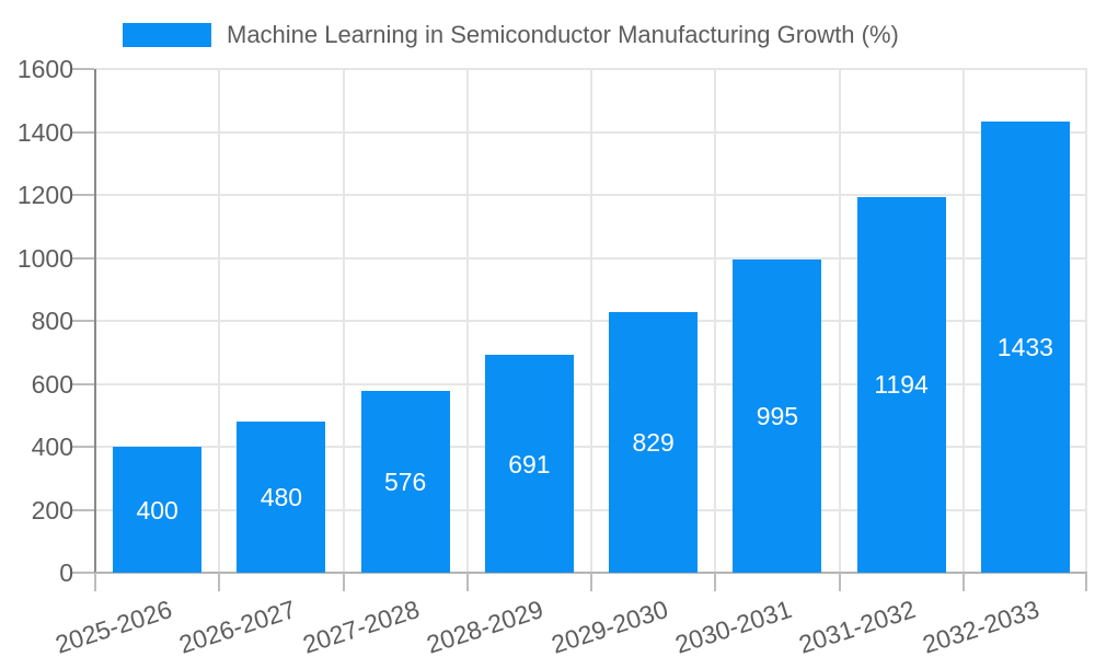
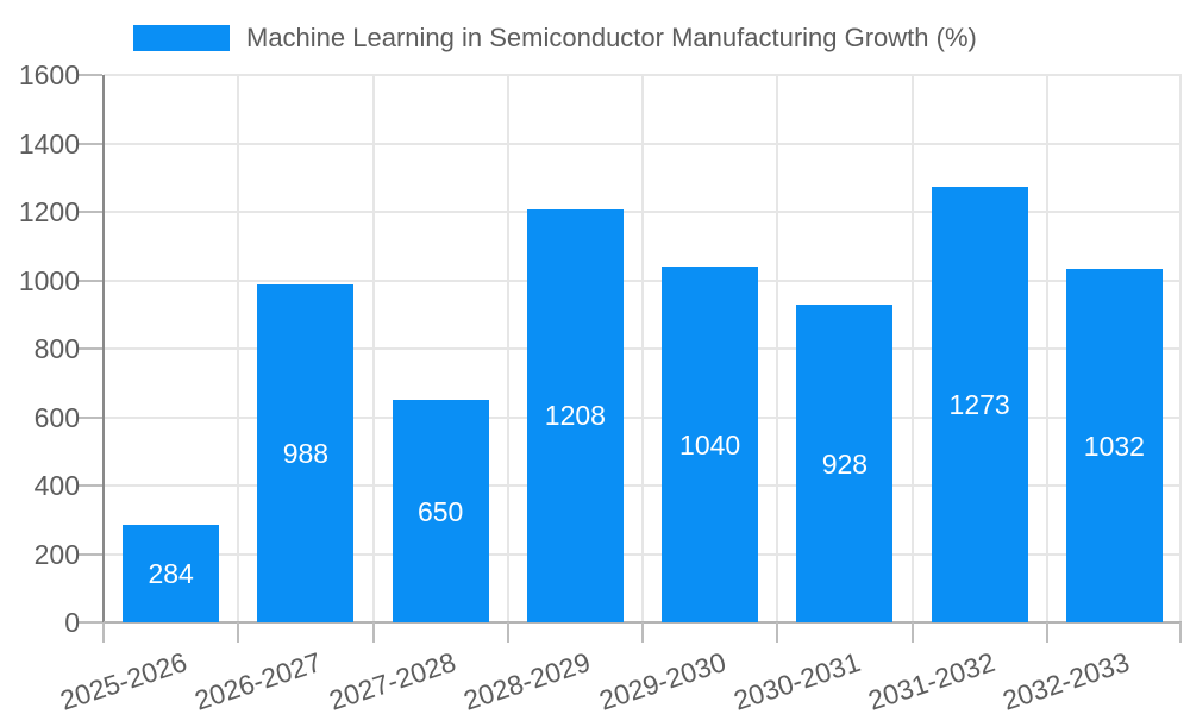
2025-2026: 400 -> 284
2026-2027: 480 -> 988
2027-2028: 576 -> 650
2028-2029: 691 -> 1208
2029-2030: 829 -> 1040
2030-2031: 995 -> 928
2031-2032: 1194 -> 1273
2032-2033: 1433 -> 1032
